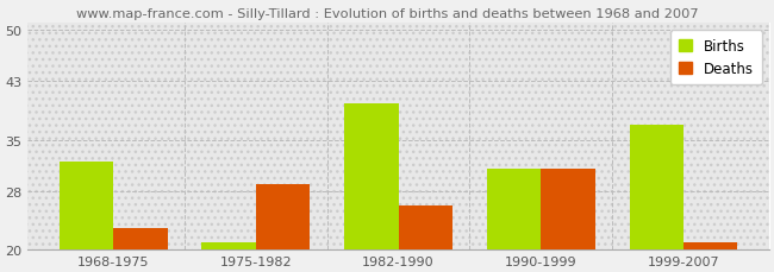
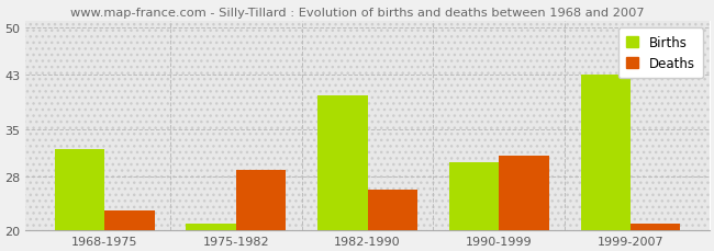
Births/1990-1999: 31 -> 30
Births/1999-2007: 37 -> 43
